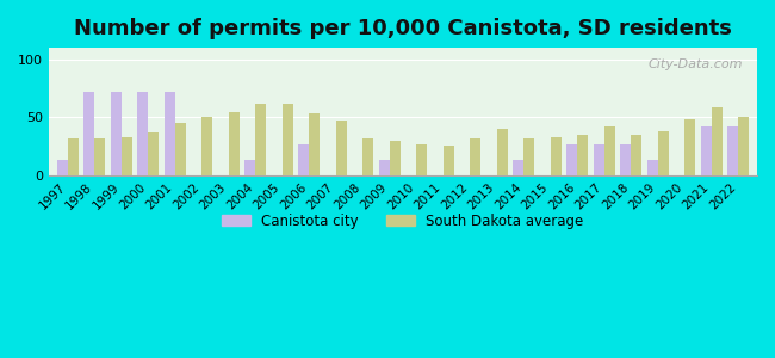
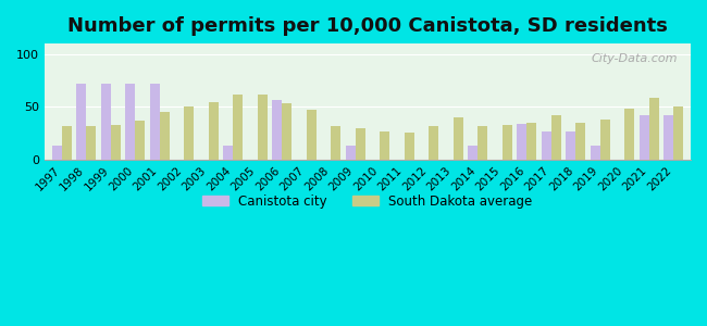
Canistota city/2006: 27 -> 56
Canistota city/2016: 27 -> 34
